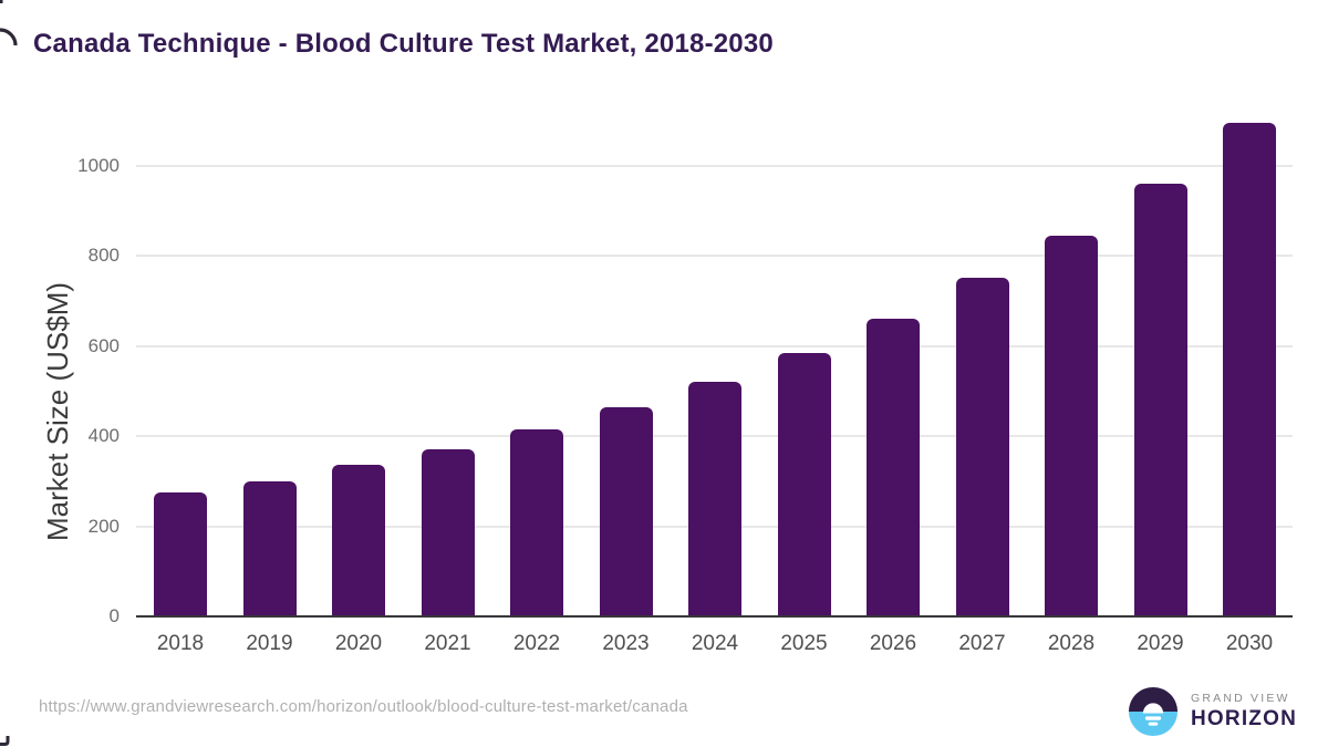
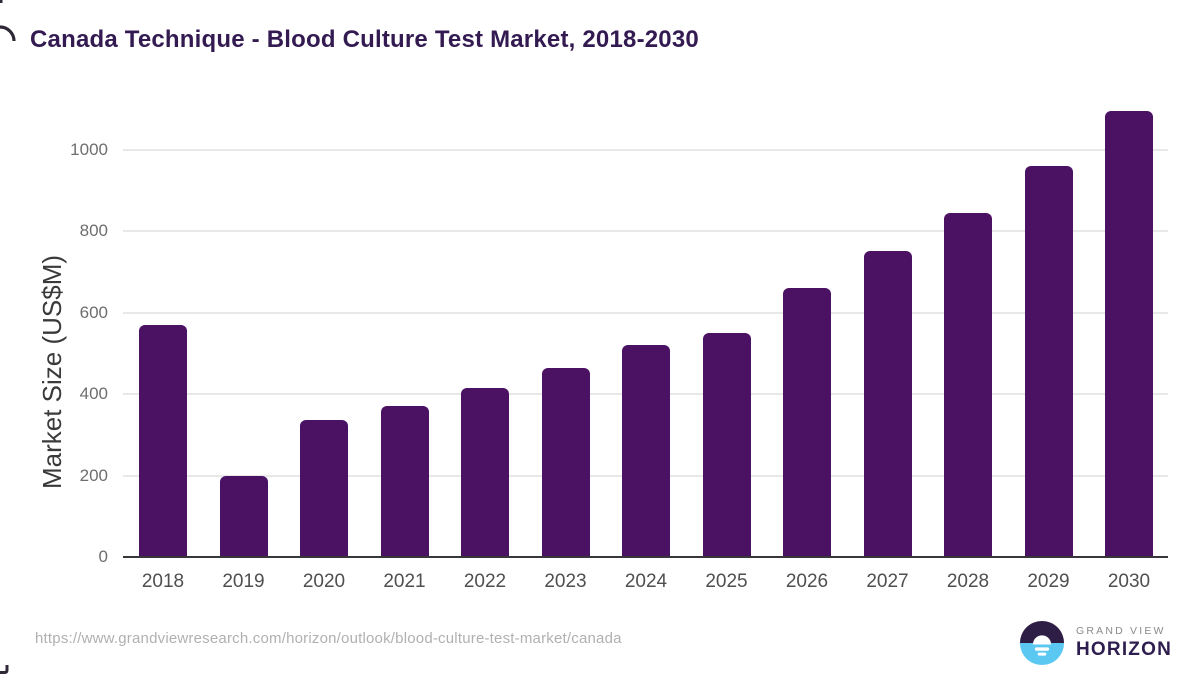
2018: 280 -> 570
2019: 300 -> 200
2025: 580 -> 550
